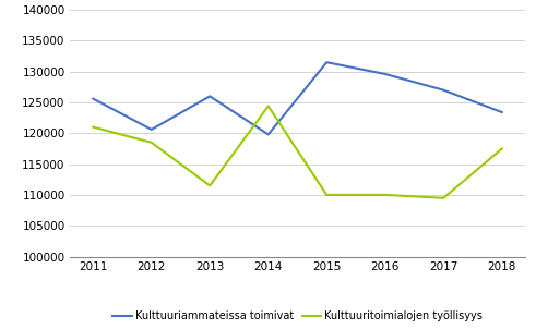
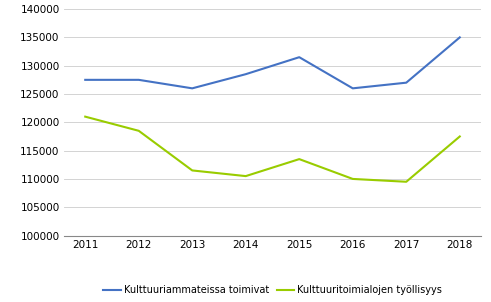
Kulttuuriammateissa toimivat/2011: 125600 -> 127500
Kulttuuriammateissa toimivat/2012: 120600 -> 127500
Kulttuuriammateissa toimivat/2014: 119800 -> 128500
Kulttuuritoimialojen työllisyys/2014: 124400 -> 110500
Kulttuuritoimialojen työllisyys/2015: 110000 -> 113500
Kulttuuriammateissa toimivat/2016: 129600 -> 126000
Kulttuuriammateissa toimivat/2018: 123400 -> 135000
